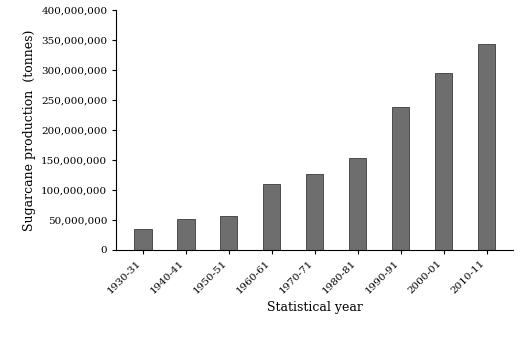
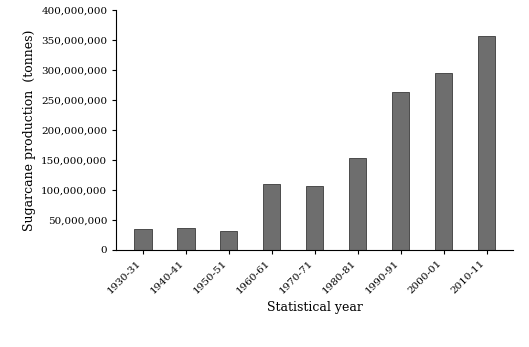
1940-41: 52,000,000 -> 36,000,000
1950-51: 57,000,000 -> 32,000,000
1970-71: 127,000,000 -> 106,000,000
1990-91: 238,000,000 -> 264,000,000
2010-11: 344,000,000 -> 358,000,000
